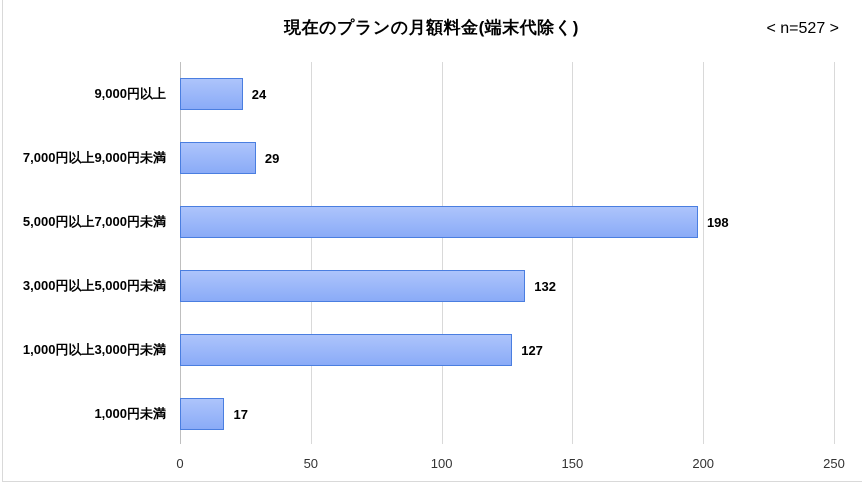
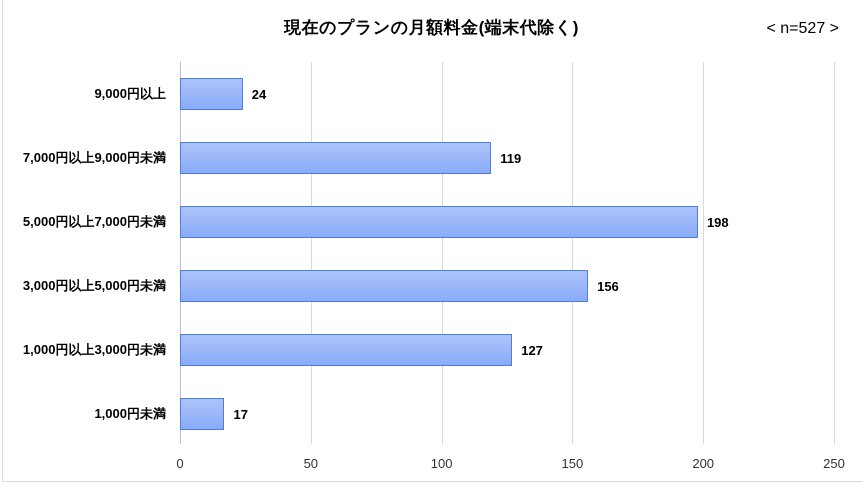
7,000円以上9,000円未満: 29 -> 119
3,000円以上5,000円未満: 132 -> 156
